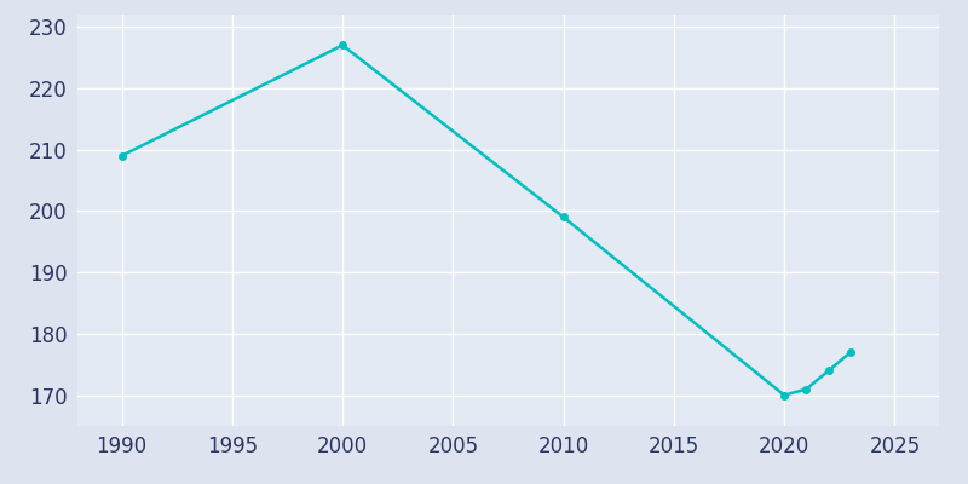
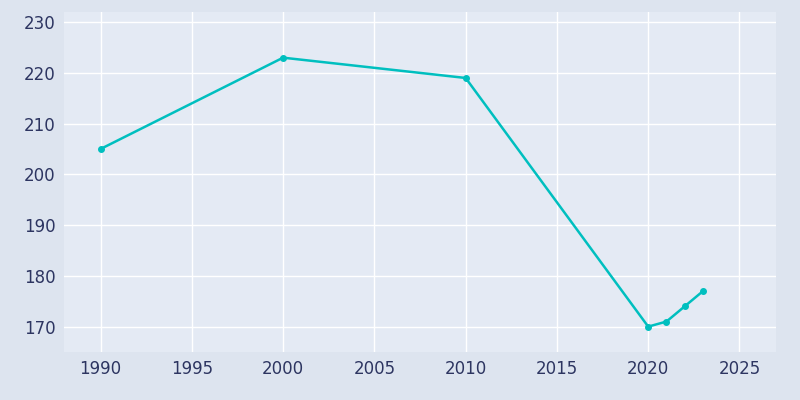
1990: 209 -> 205
2000: 227 -> 223
2010: 199 -> 219
